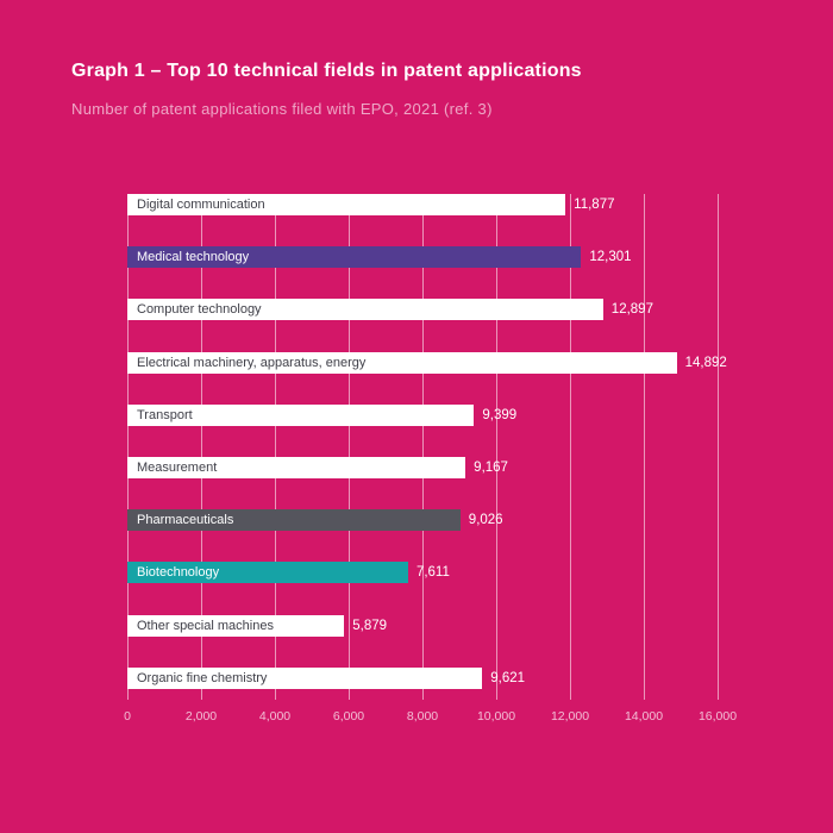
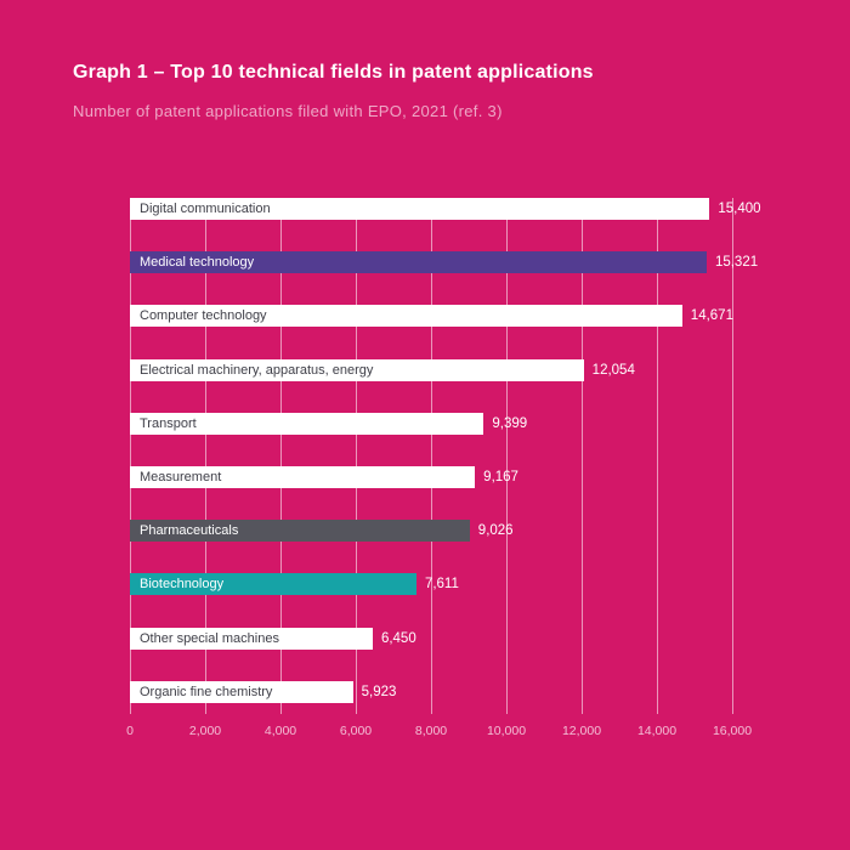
Digital communication: 11,877 -> 15,400
Medical technology: 12,301 -> 15,321
Computer technology: 12,897 -> 14,671
Electrical machinery, apparatus, energy: 14,892 -> 12,054
Other special machines: 5,879 -> 6,450
Organic fine chemistry: 9,621 -> 5,923
